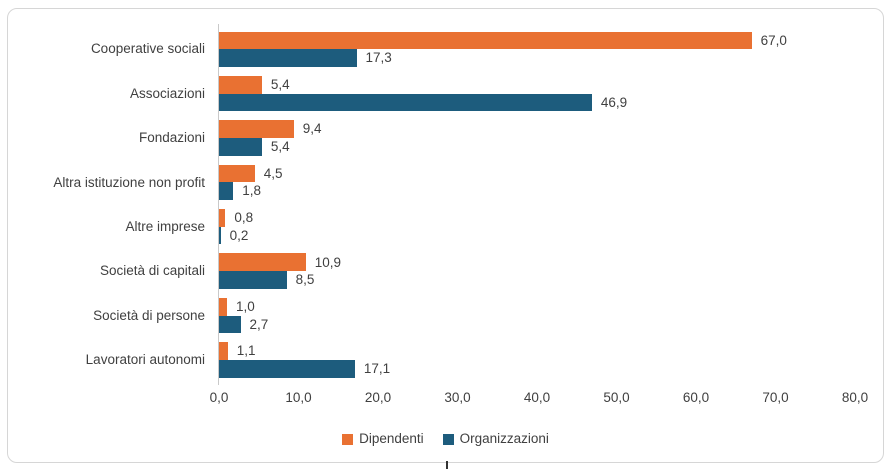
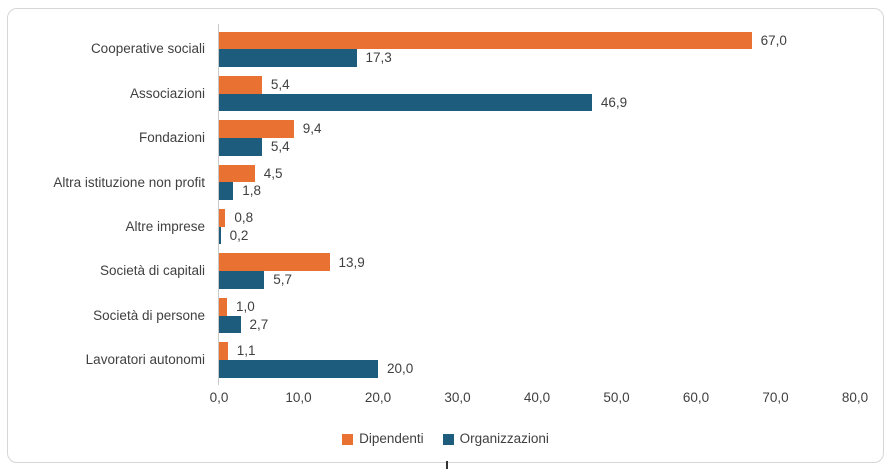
Dipendenti/Società di capitali: 10,9 -> 13,9
Organizzazioni/Società di capitali: 8,5 -> 5,7
Organizzazioni/Lavoratori autonomi: 17,1 -> 20,0
